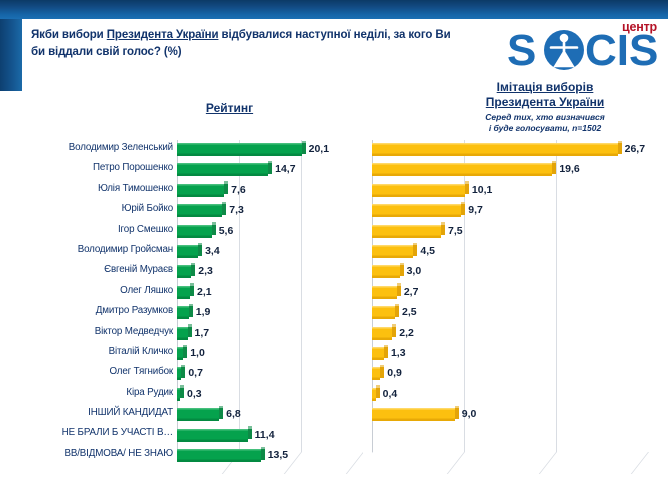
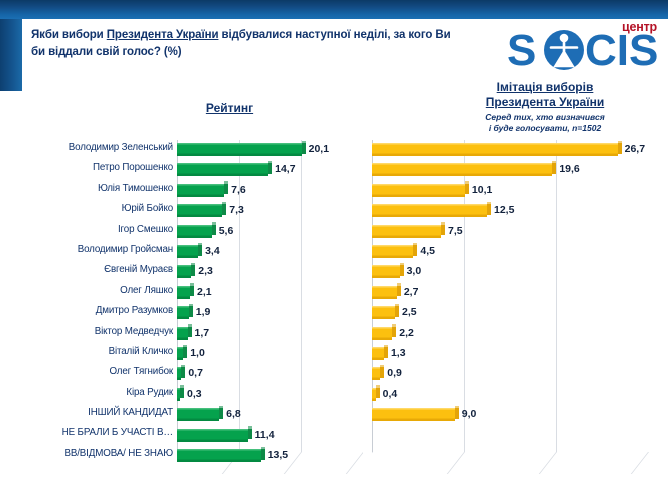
Імітація виборів Президента України/Юрій Бойко: 9,7 -> 12,5
